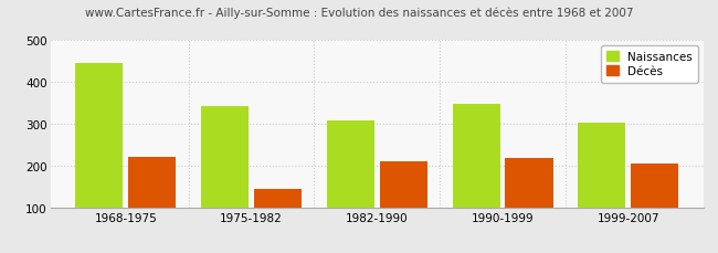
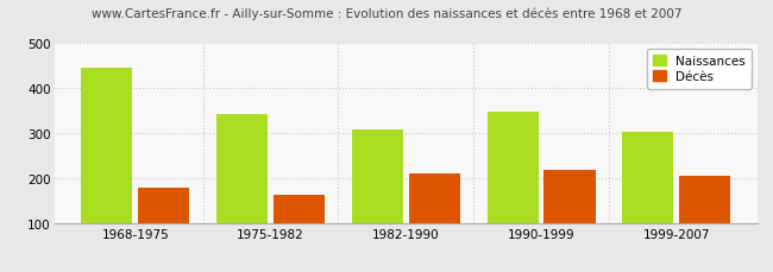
Décès/1968-1975: 220 -> 177
Décès/1975-1982: 145 -> 161
